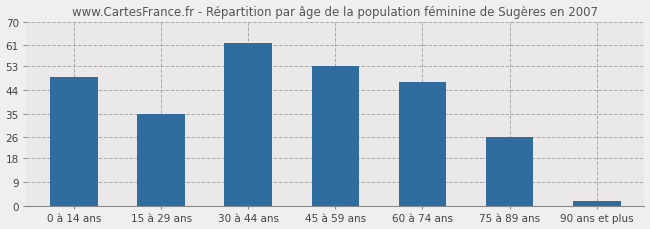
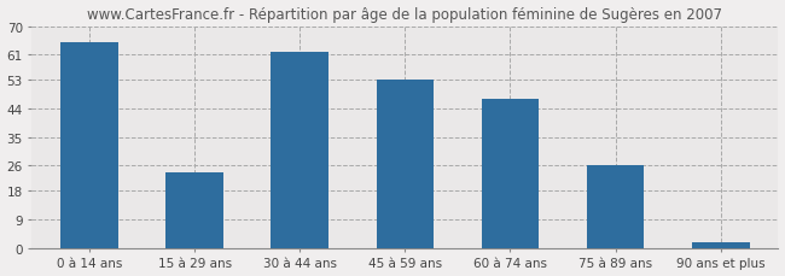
0 à 14 ans: 49 -> 65
15 à 29 ans: 35 -> 24
